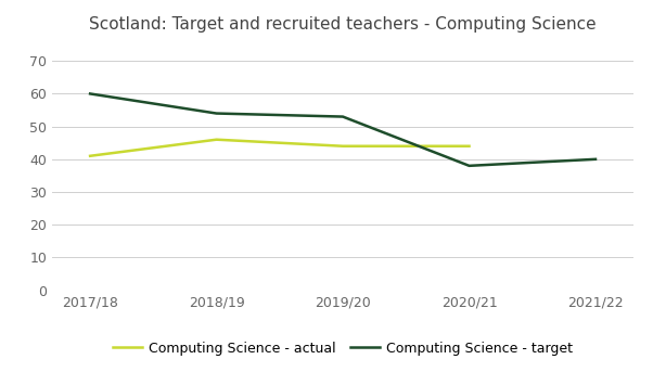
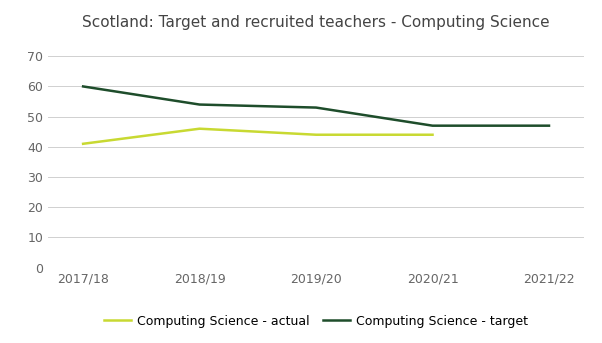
Computing Science - target/2020/21: 38 -> 47
Computing Science - target/2021/22: 40 -> 47
